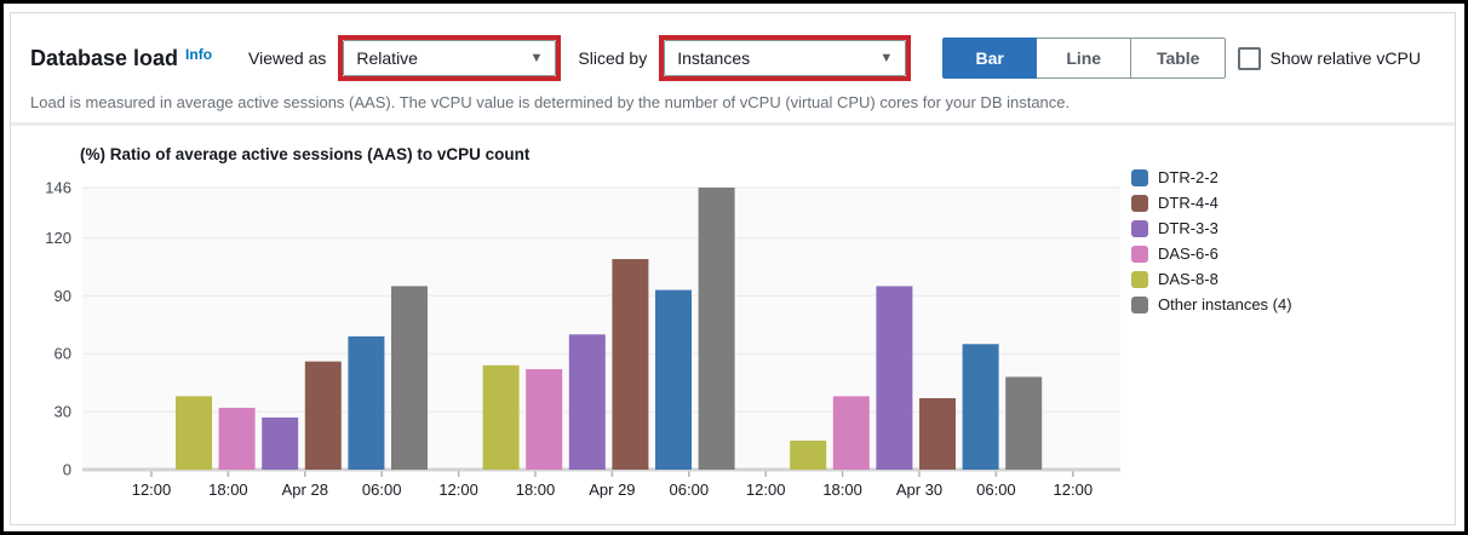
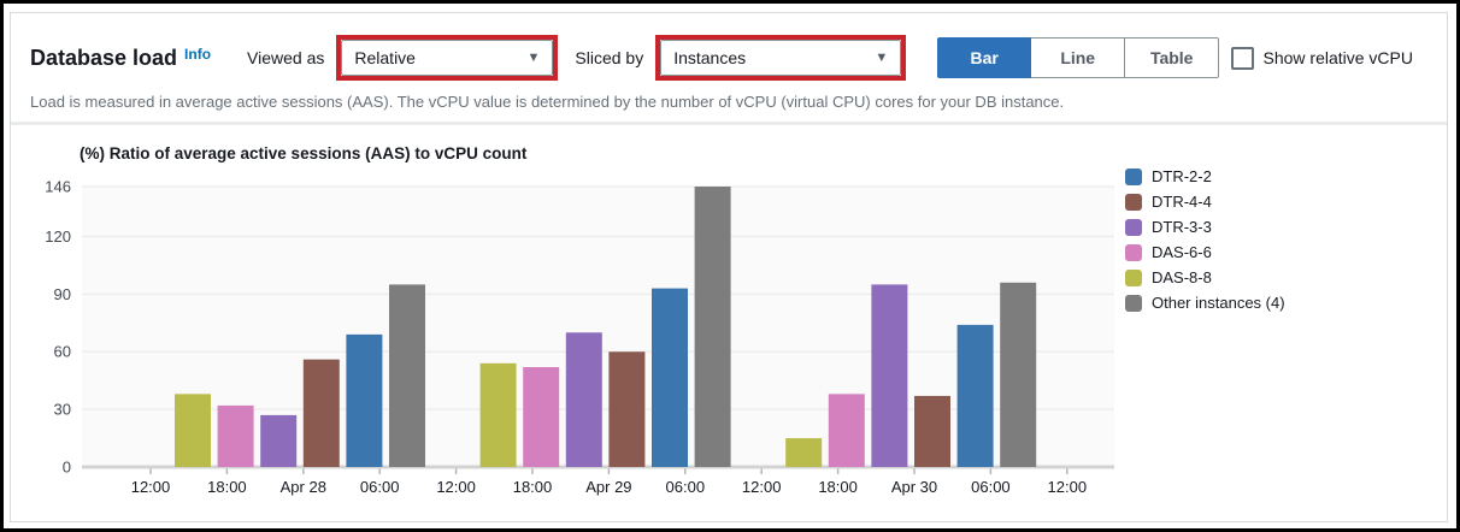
DTR-4-4/Apr 29: 109 -> 60
DTR-2-2/Apr 30: 65 -> 74
Other instances (4)/Apr 30: 48 -> 96
